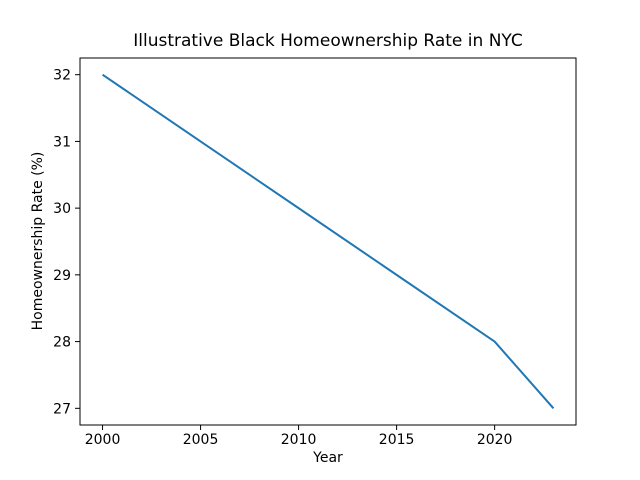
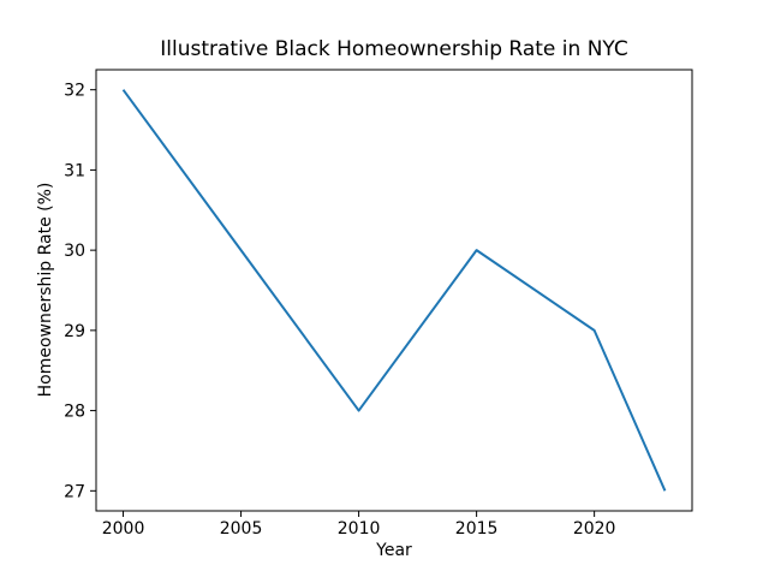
2005: 31 -> 30
2010: 30 -> 28
2015: 29 -> 30
2020: 28 -> 29
